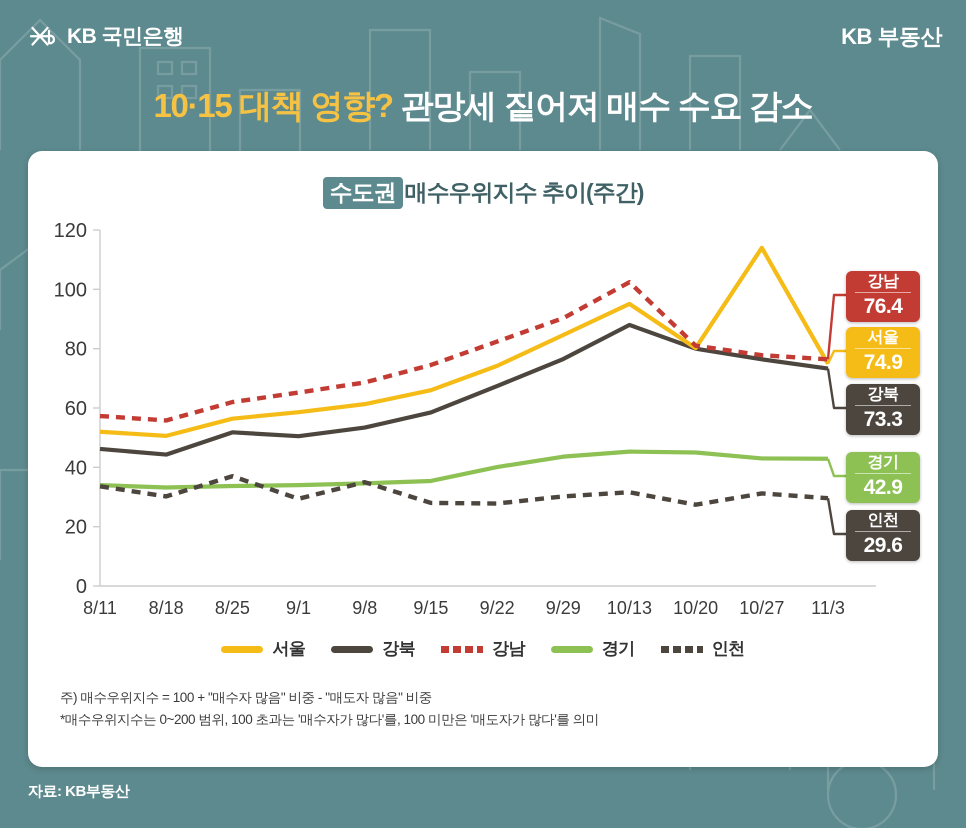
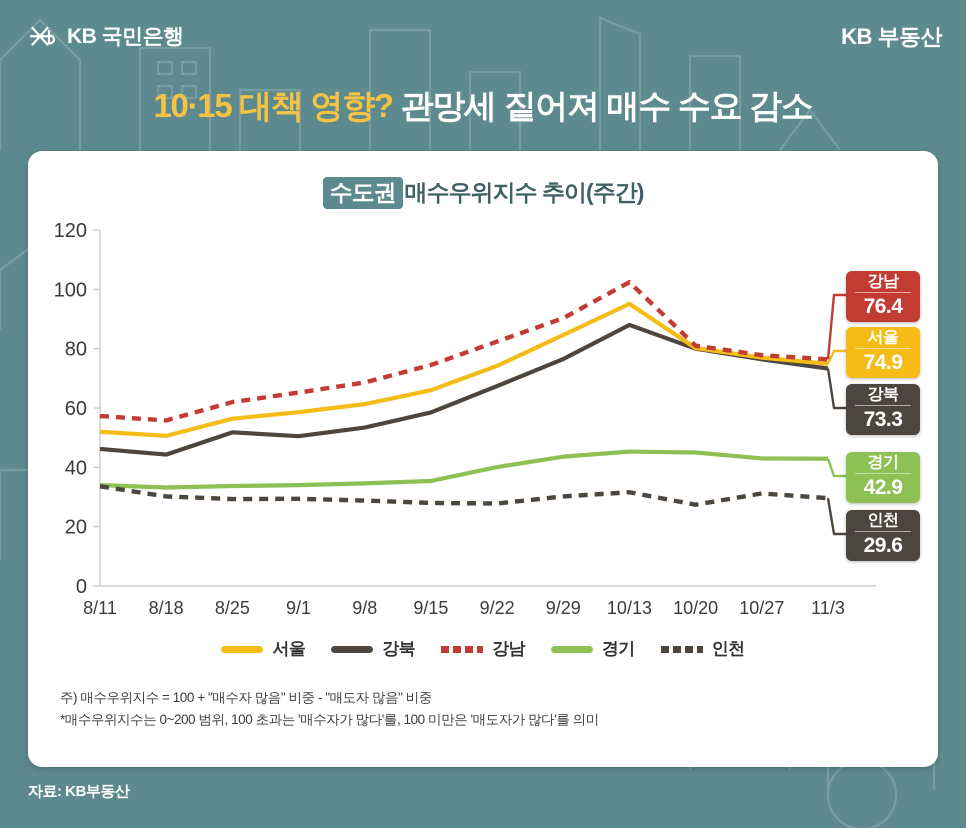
인천/8/25: 37 -> 29
인천/9/8: 35 -> 29
서울/10/27: 114 -> 77
